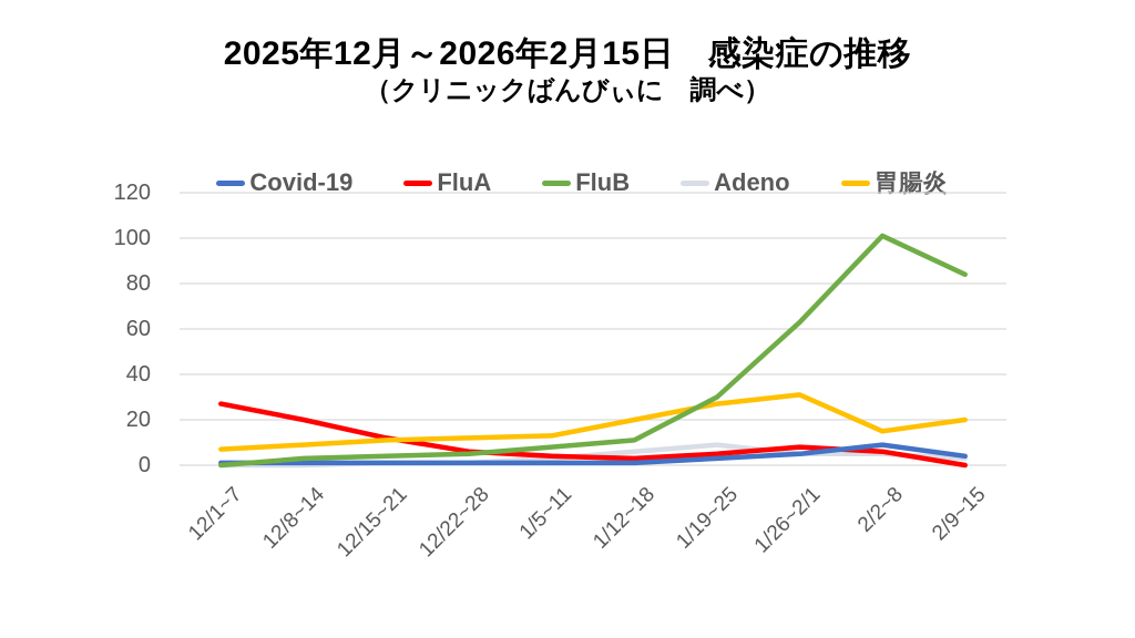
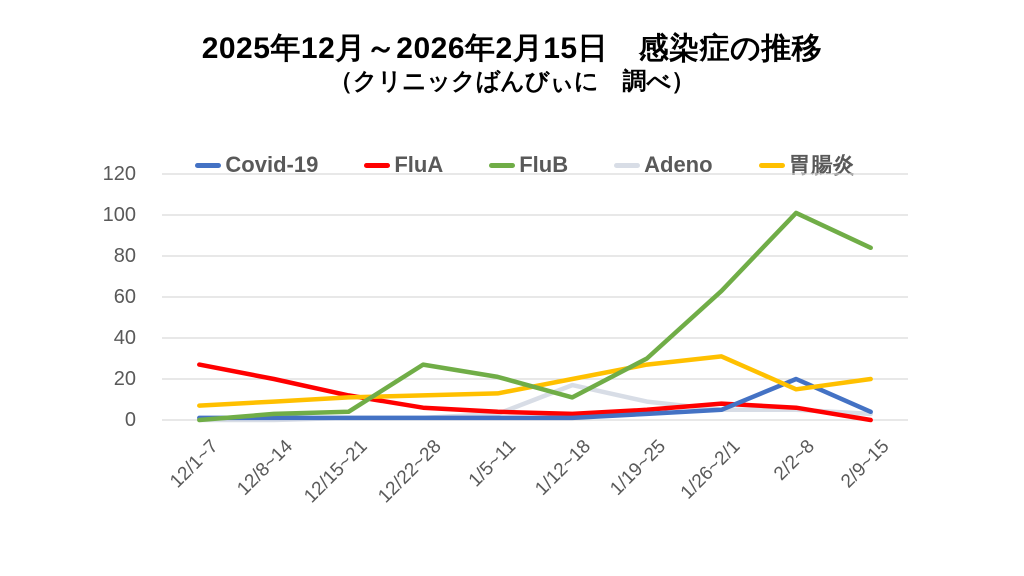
FluB/12/22~28: 5 -> 27
FluB/1/5~11: 8 -> 21
Adeno/1/12~18: 6 -> 17
Covid-19/2/2~8: 9 -> 20
